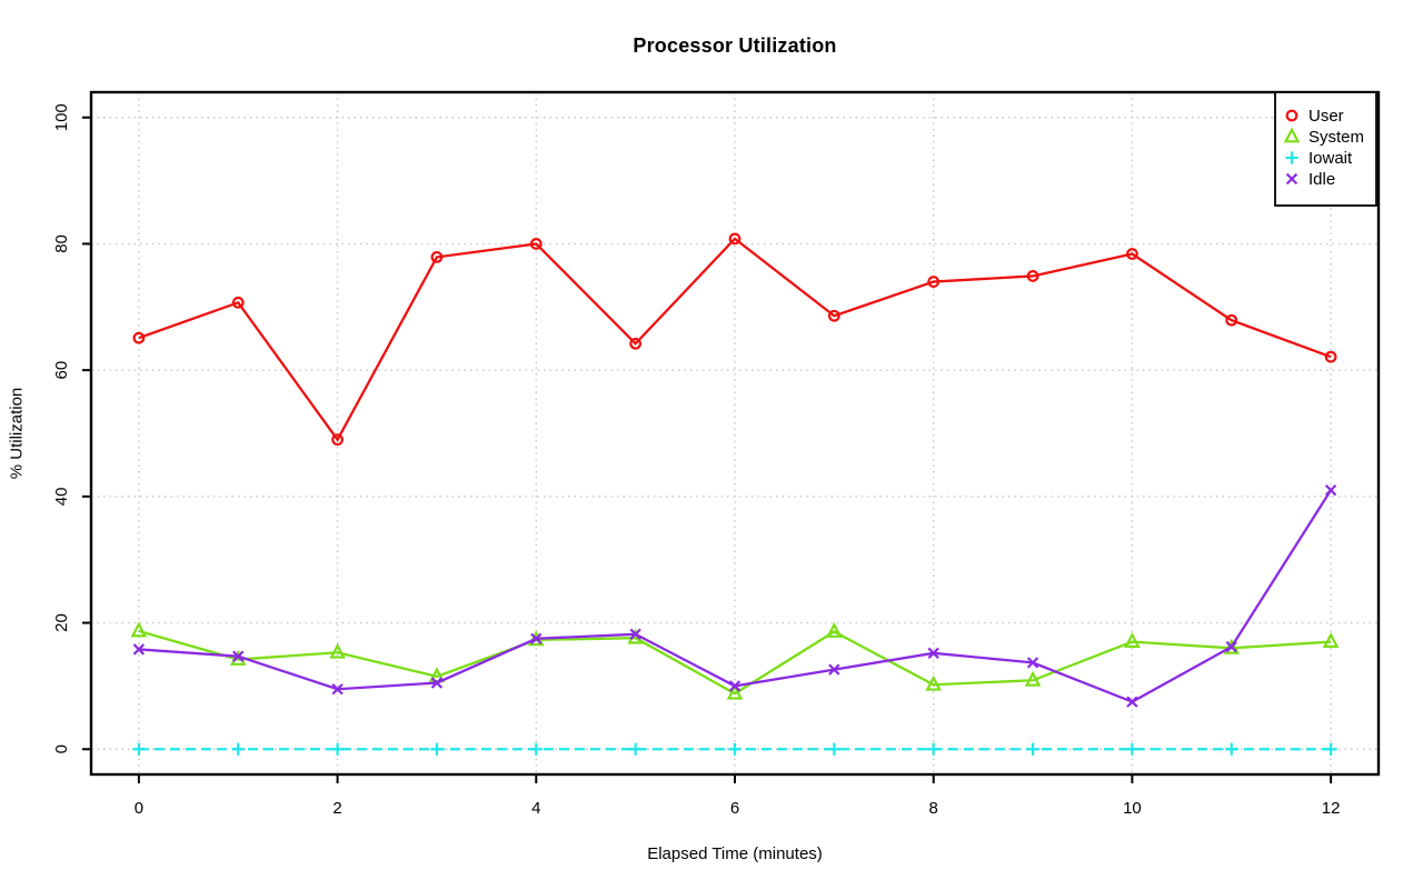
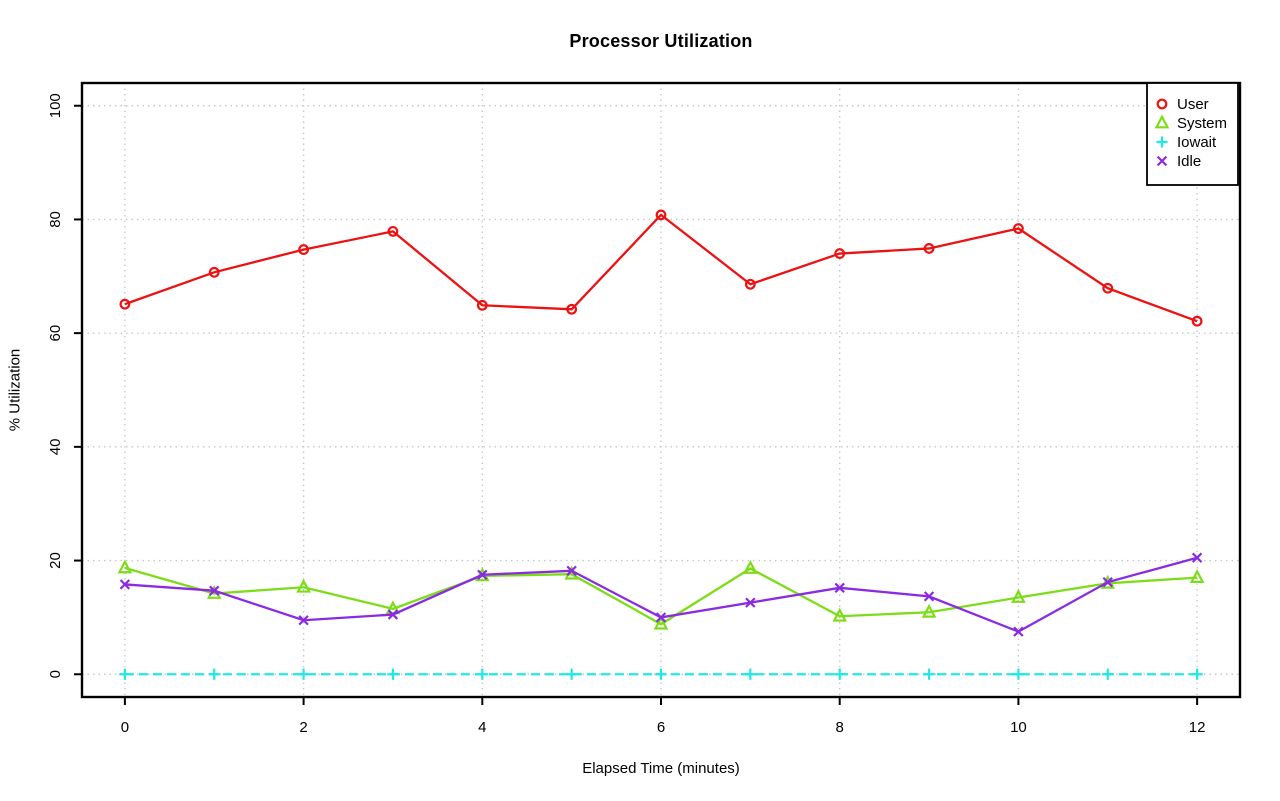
User/2: 49 -> 75
User/4: 80 -> 65
System/10: 17 -> 14
Idle/12: 41 -> 20
